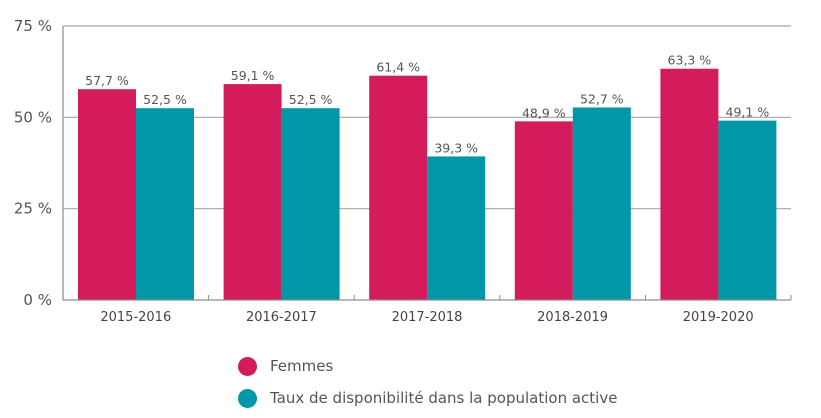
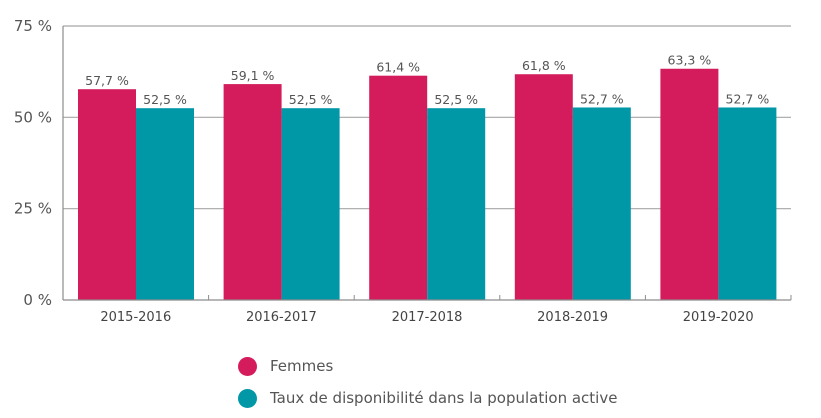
Taux de disponibilité dans la population active/2017-2018: 39,3 -> 52,5
Femmes/2018-2019: 48,9 -> 61,8
Taux de disponibilité dans la population active/2019-2020: 49,1 -> 52,7
